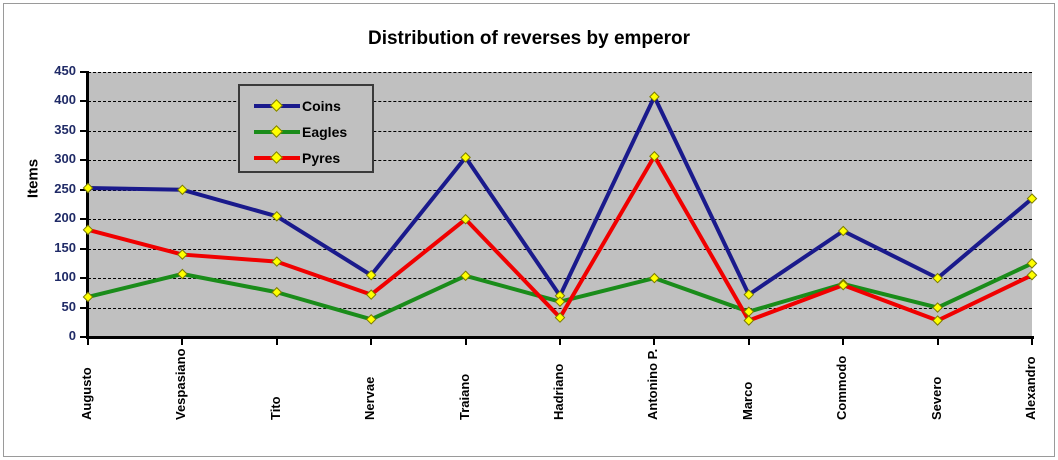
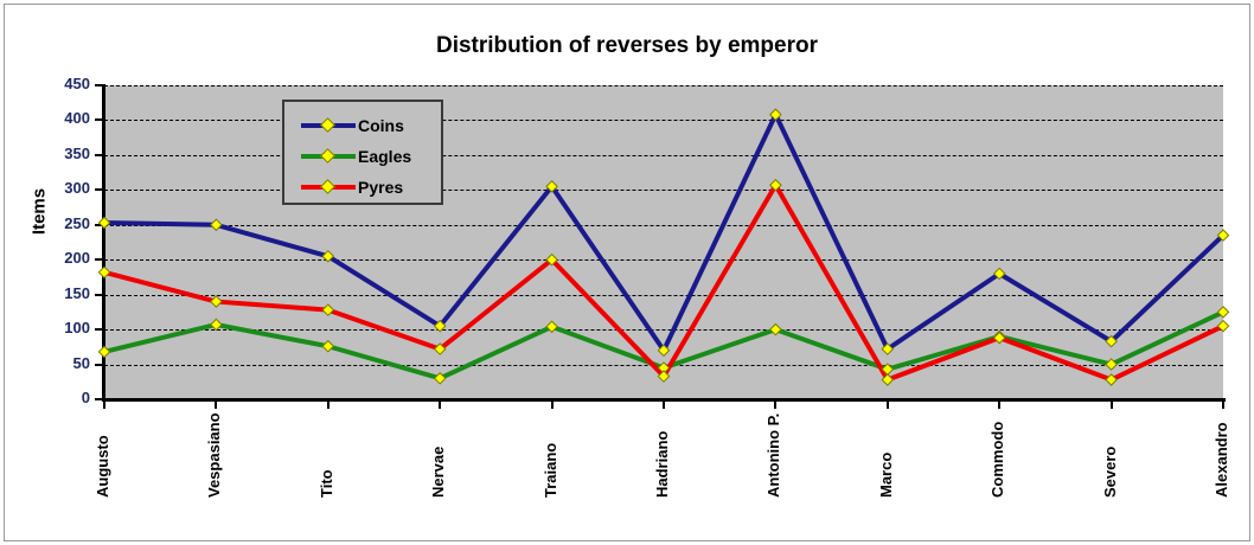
Eagles/Hadriano: 60 -> 40
Coins/Severo: 100 -> 80
